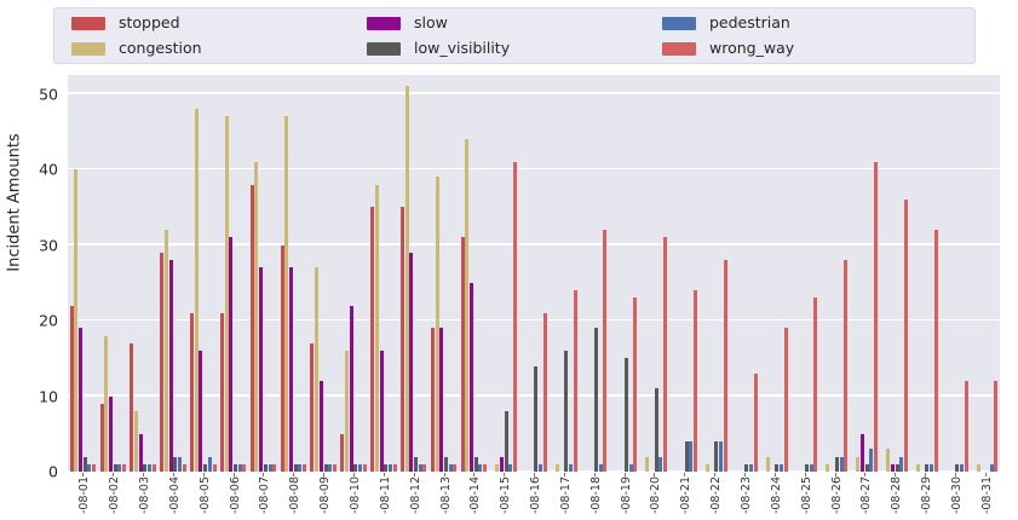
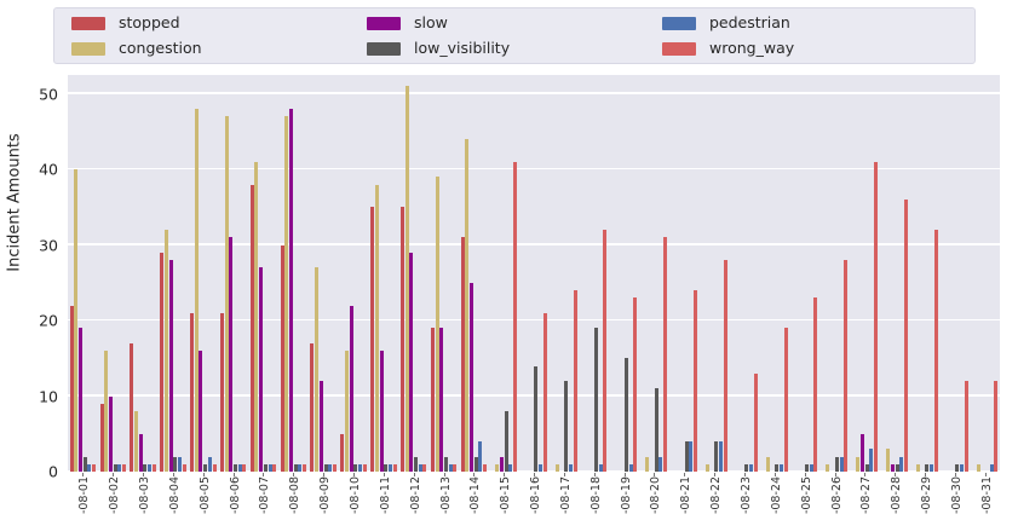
congestion/-08-02: 18 -> 16
slow/-08-08: 27 -> 48
pedestrian/-08-14: 1 -> 4
low_visibility/-08-17: 16 -> 12
